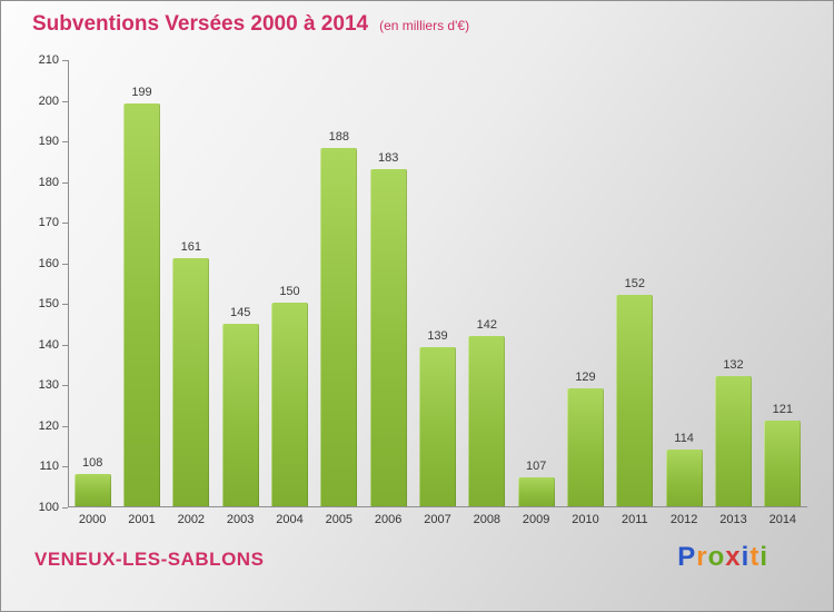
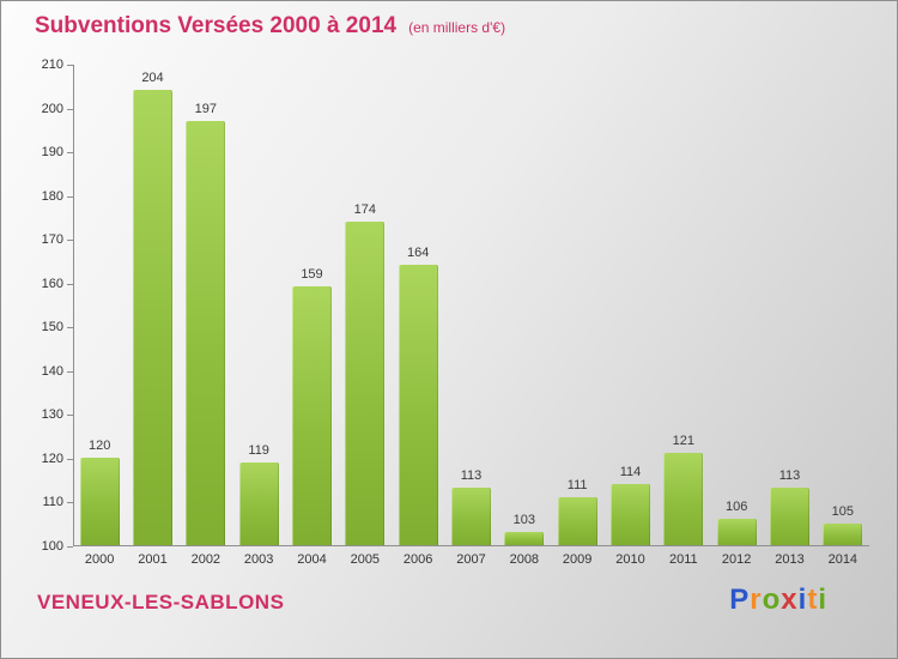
2000: 108 -> 120
2001: 199 -> 204
2002: 161 -> 197
2003: 145 -> 119
2004: 150 -> 159
2005: 188 -> 174
2006: 183 -> 164
2007: 139 -> 113
2008: 142 -> 103
2009: 107 -> 111
2010: 129 -> 114
2011: 152 -> 121
2012: 114 -> 106
2013: 132 -> 113
2014: 121 -> 105
